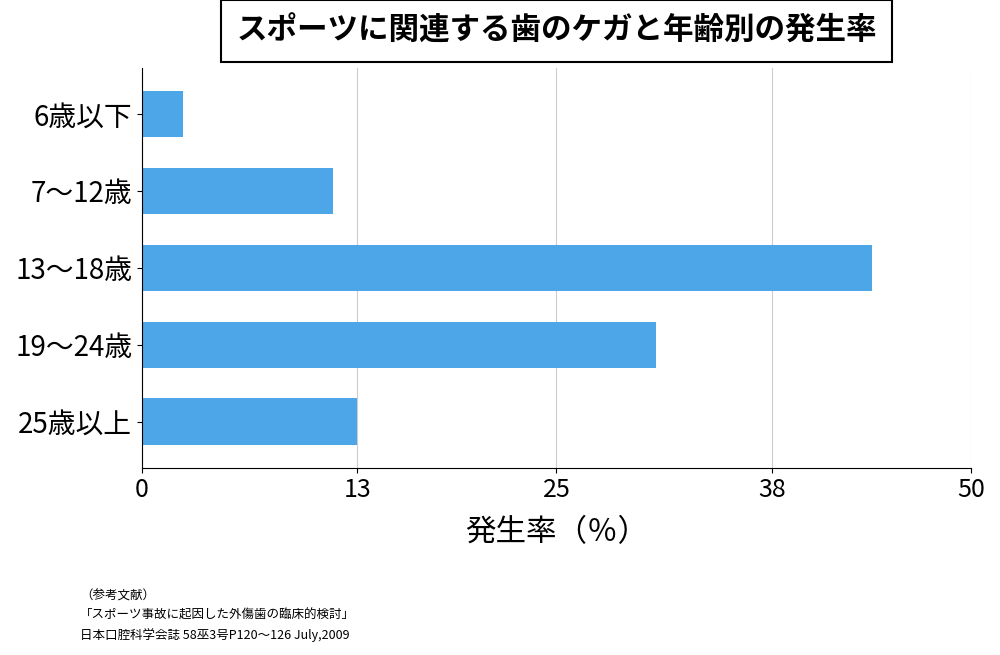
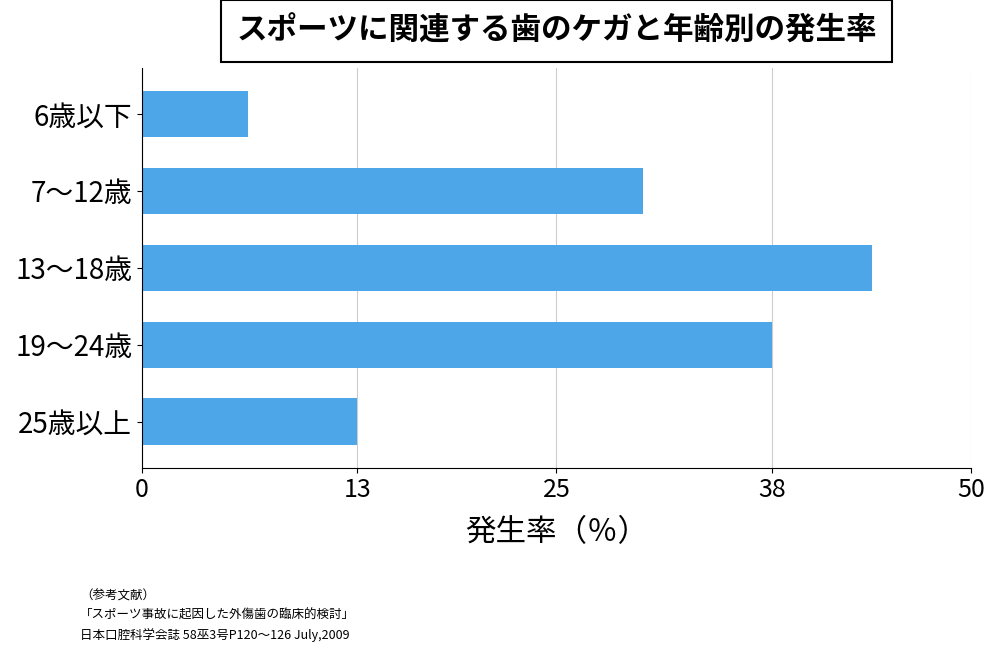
6歳以下: 2.5 -> 6.4
7～12歳: 11.5 -> 30.2
19～24歳: 31.0 -> 38.0
